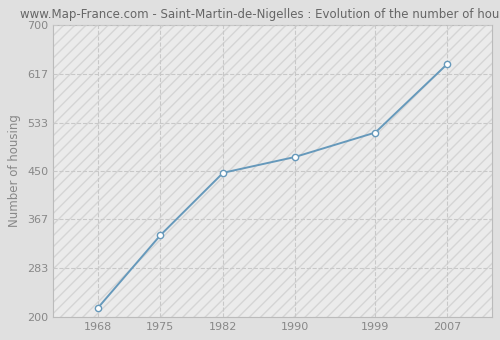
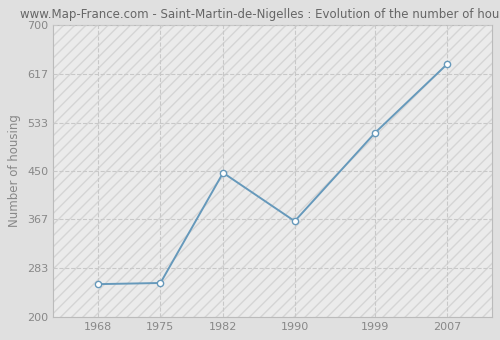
1968: 215 -> 256
1975: 340 -> 258
1990: 474 -> 364
